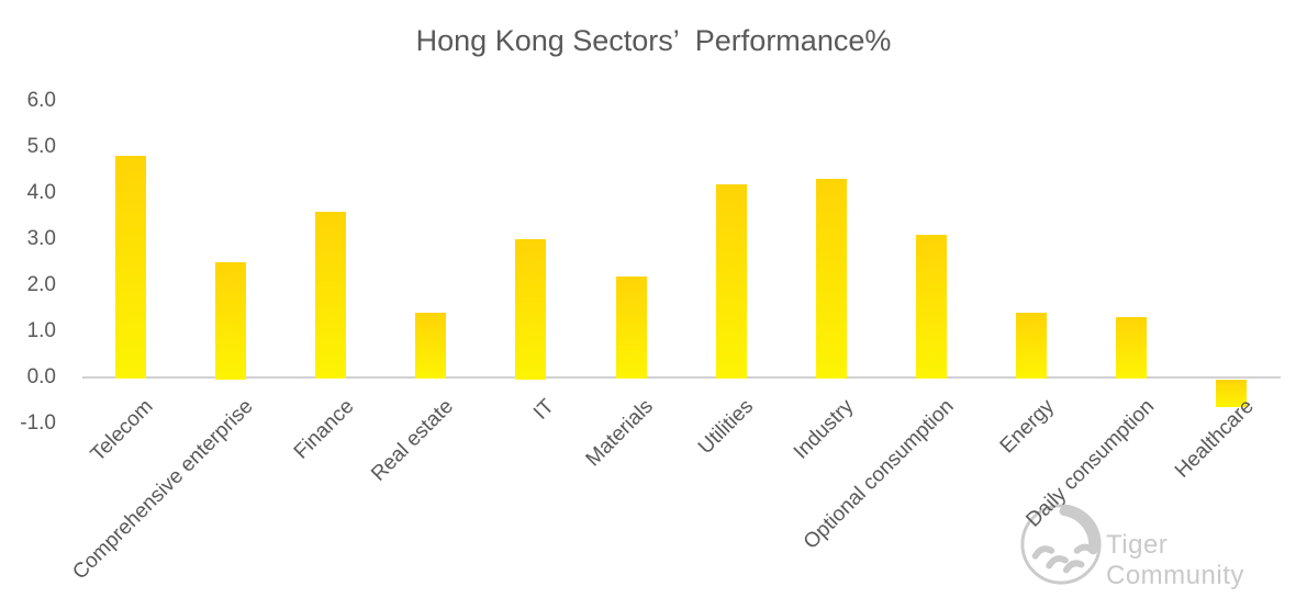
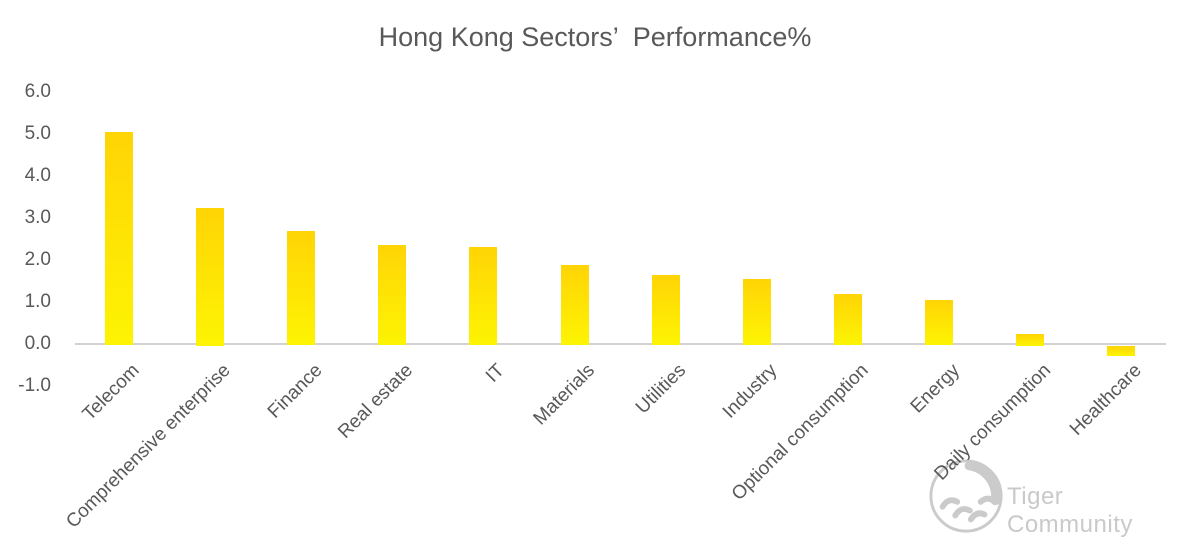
Telecom: 4.8 -> 5.0
Comprehensive enterprise: 2.5 -> 3.2
Finance: 3.6 -> 2.7
Real estate: 1.4 -> 2.4
IT: 3.0 -> 2.3
Materials: 2.2 -> 1.9
Utilities: 4.2 -> 1.6
Industry: 4.3 -> 1.6
Optional consumption: 3.1 -> 1.2
Energy: 1.4 -> 1.1
Daily consumption: 1.3 -> 0.2
Healthcare: -0.6 -> -0.2
